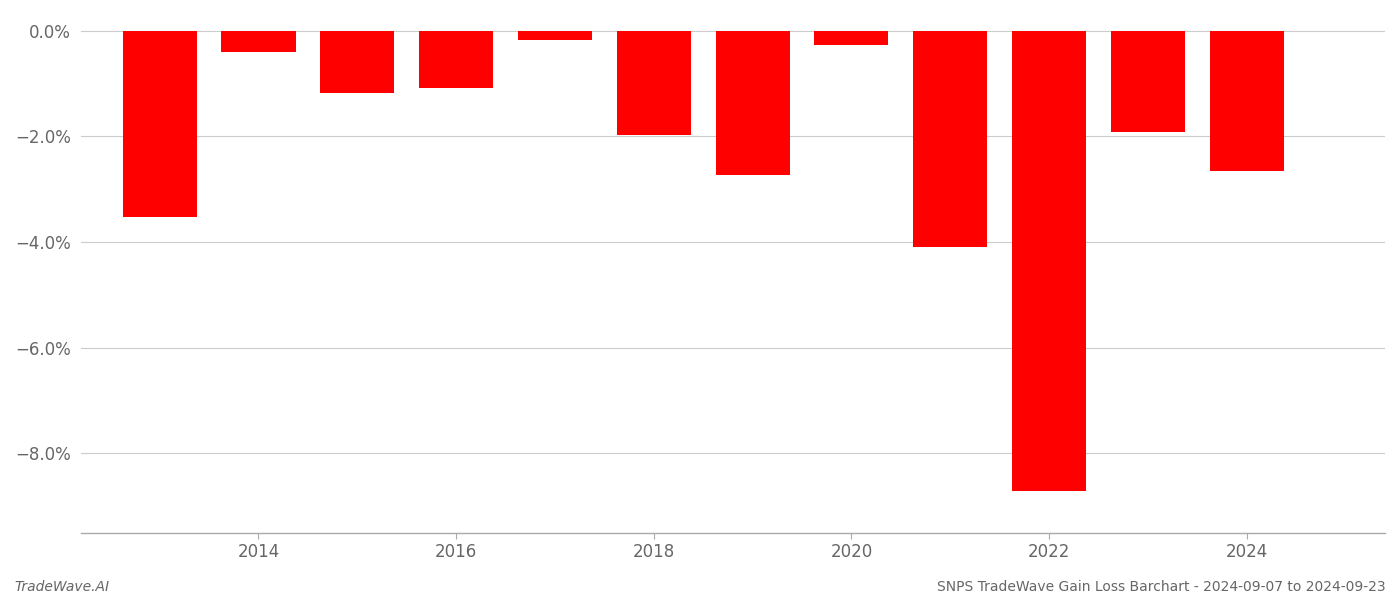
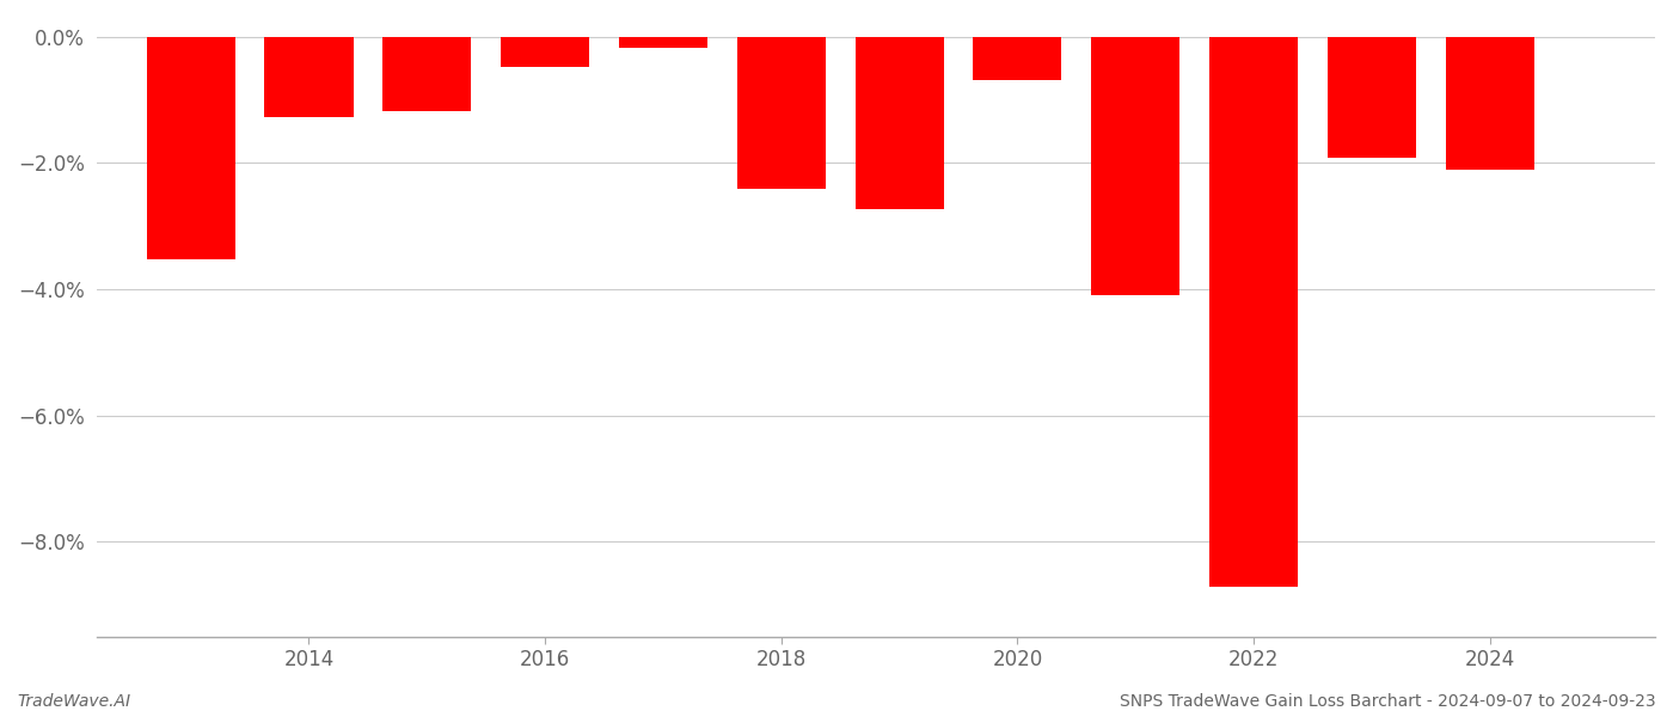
2014: -0.40% -> -1.28%
2016: -1.08% -> -0.48%
2018: -1.98% -> -2.40%
2020: -0.26% -> -0.68%
2024: -2.66% -> -2.10%
